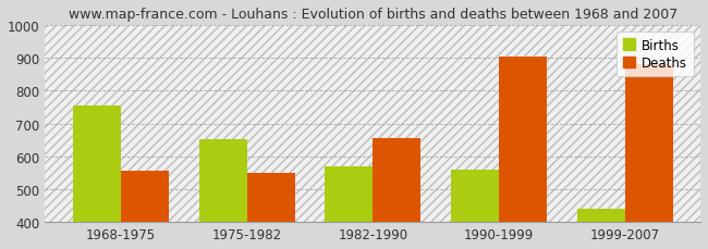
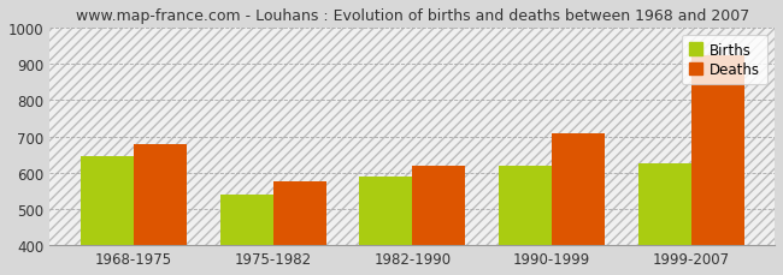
Births/1968-1975: 755 -> 645
Deaths/1968-1975: 555 -> 680
Births/1975-1982: 653 -> 540
Deaths/1975-1982: 548 -> 575
Births/1982-1990: 570 -> 590
Deaths/1982-1990: 655 -> 620
Births/1990-1999: 560 -> 620
Deaths/1990-1999: 905 -> 710
Births/1999-2007: 440 -> 625
Deaths/1999-2007: 880 -> 925
